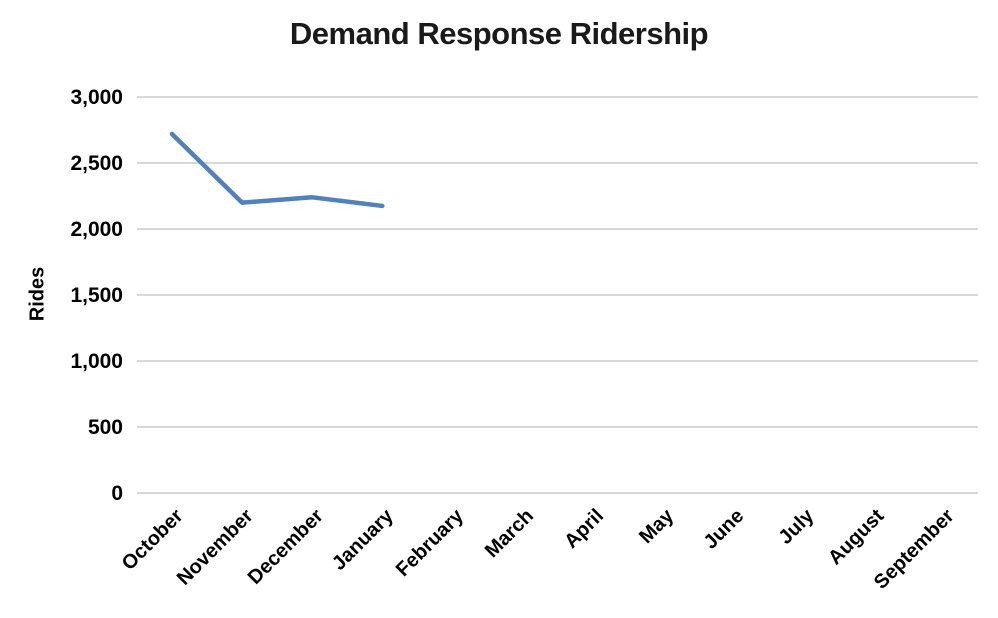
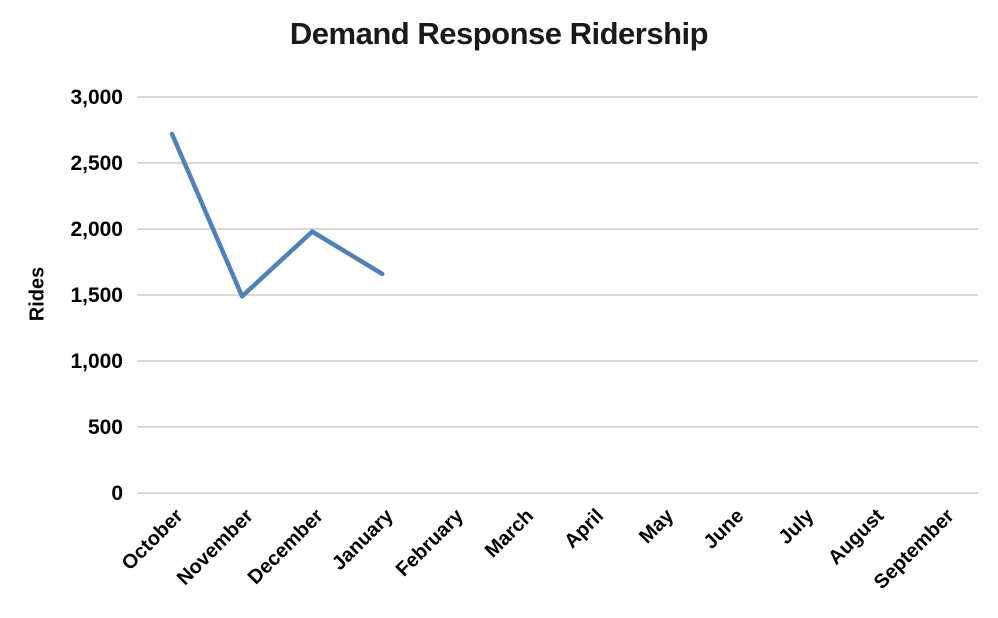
November: 2200 -> 1490
December: 2240 -> 1980
January: 2180 -> 1660
